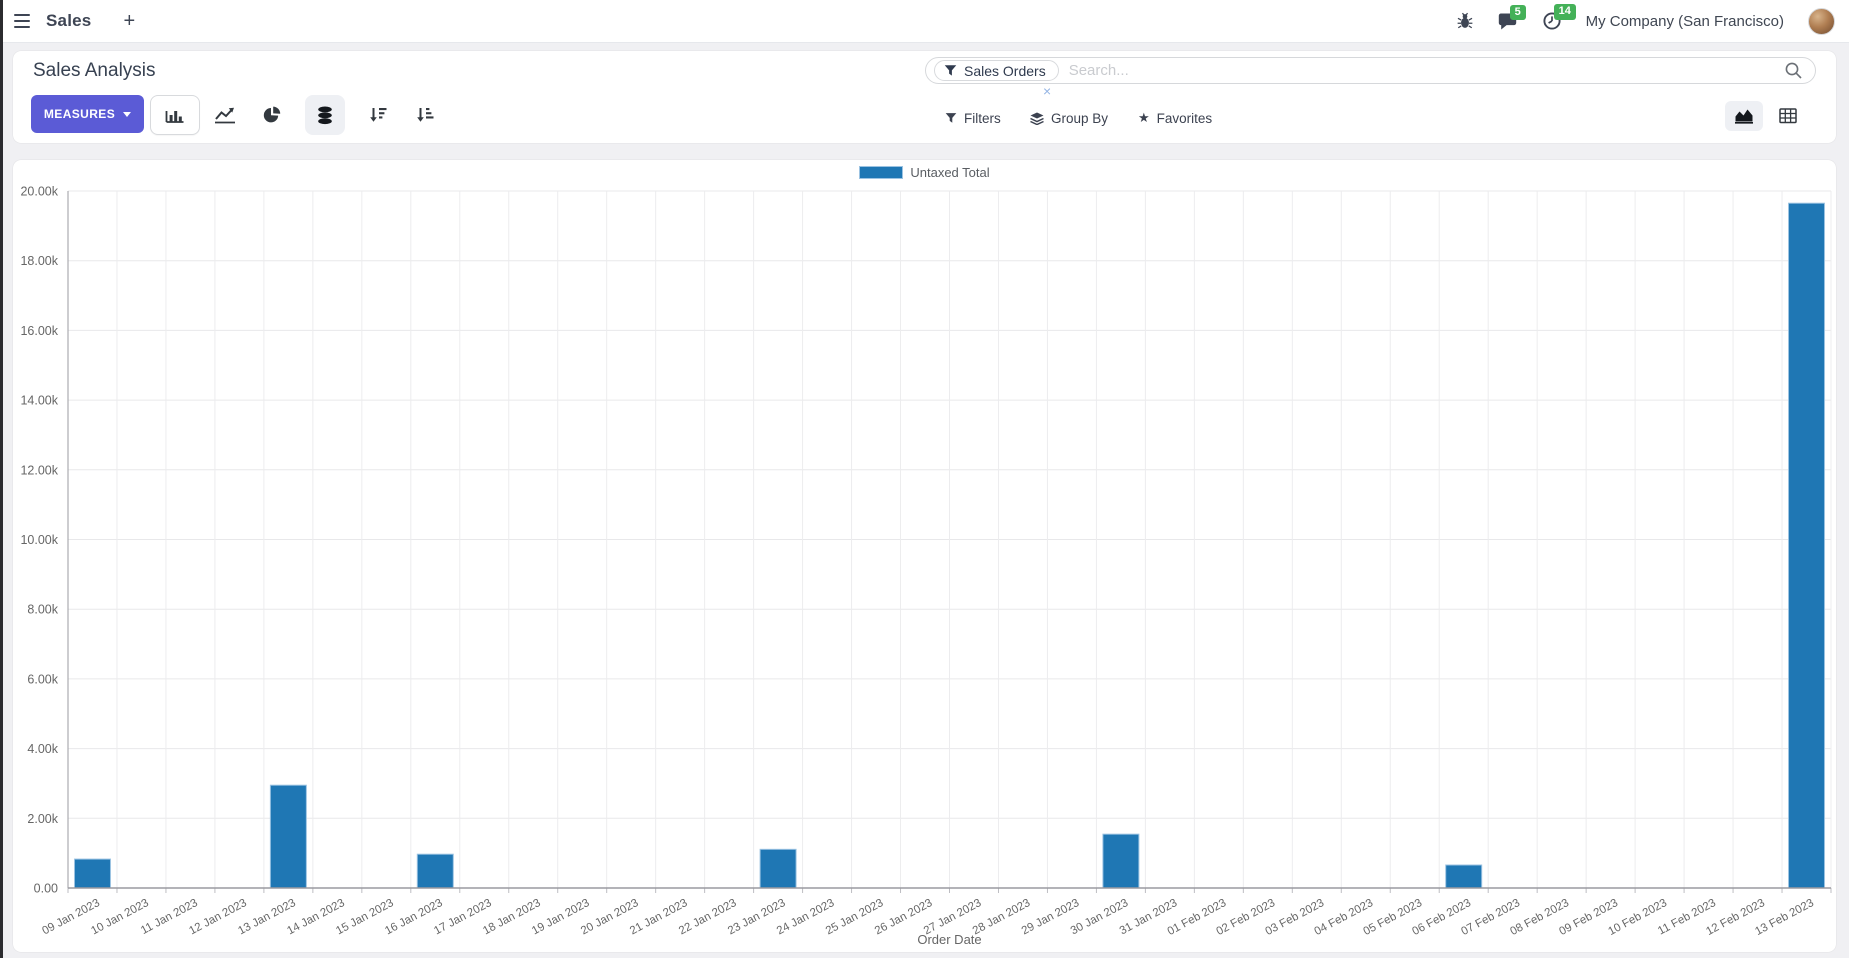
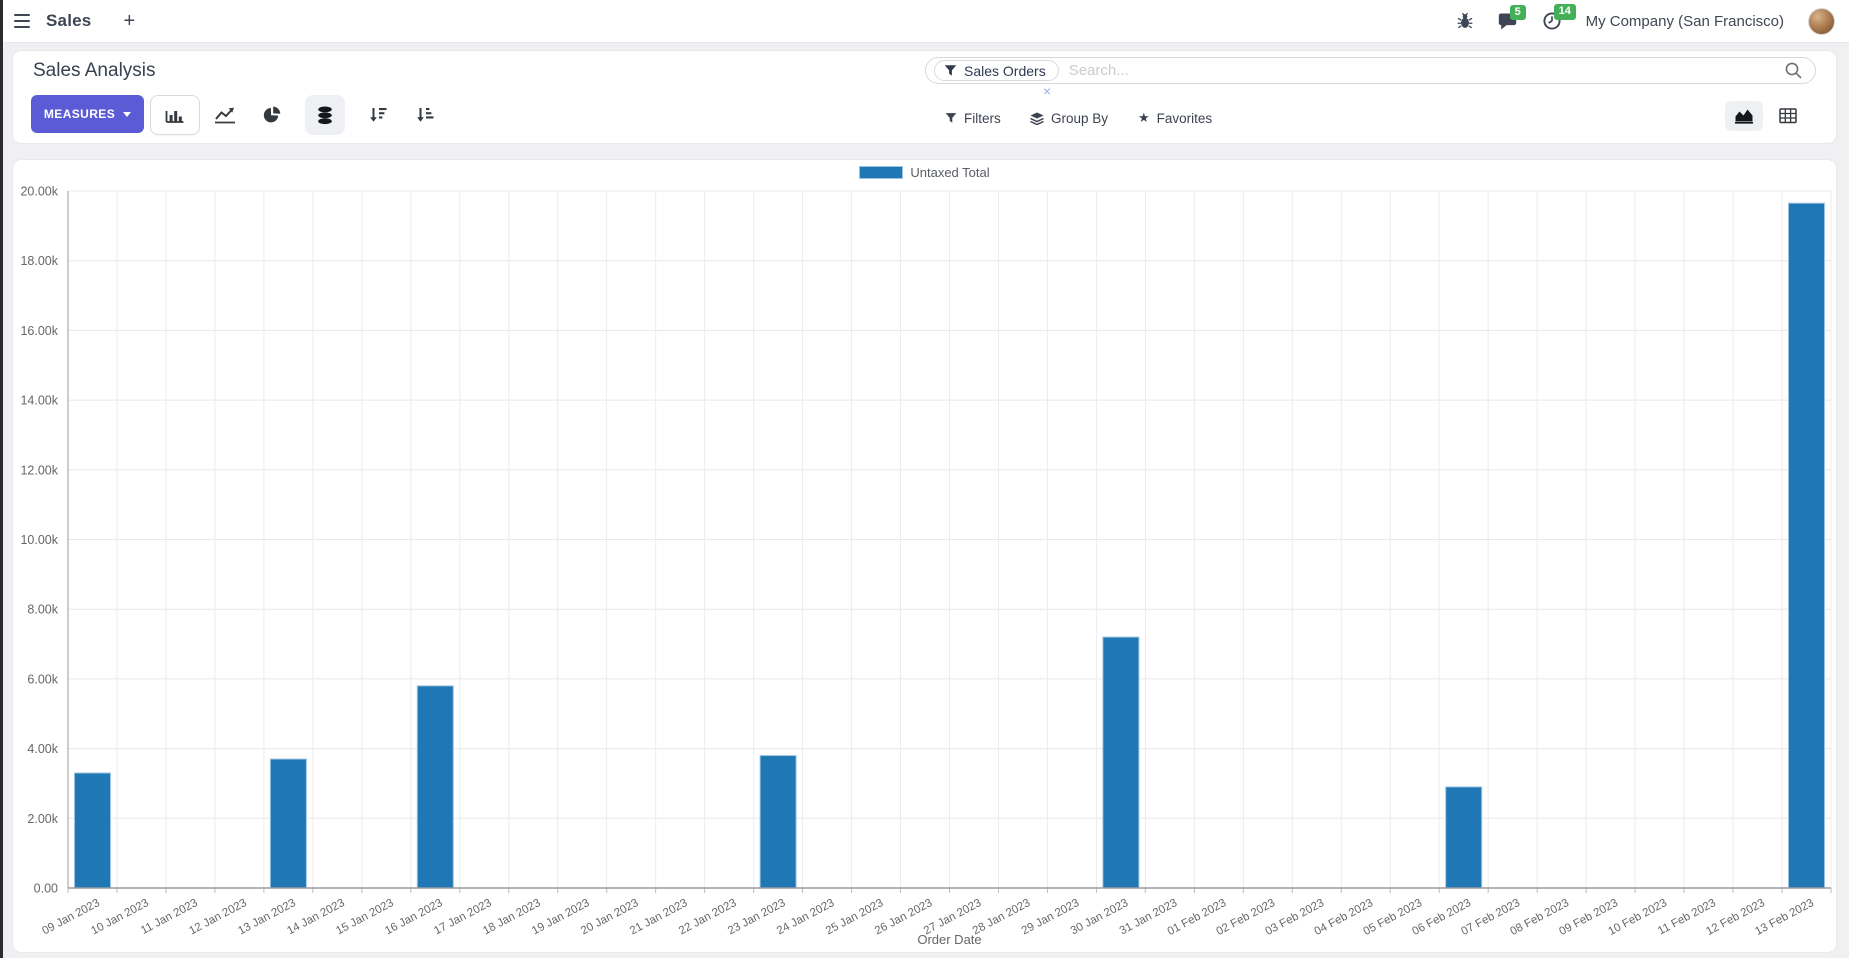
09 Jan 2023: 0.8k -> 3.3k
13 Jan 2023: 3.0k -> 3.7k
16 Jan 2023: 1.0k -> 5.8k
23 Jan 2023: 1.1k -> 3.8k
30 Jan 2023: 1.5k -> 7.2k
06 Feb 2023: 0.7k -> 2.9k
